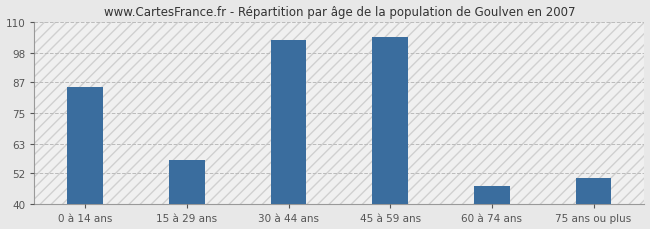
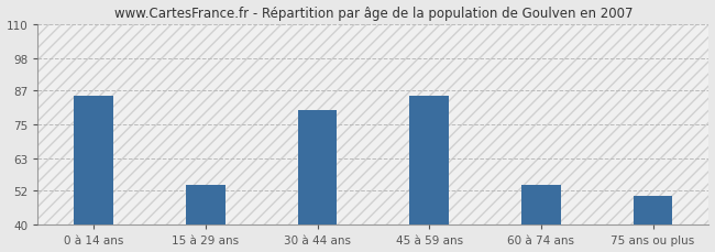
15 à 29 ans: 57 -> 54
30 à 44 ans: 103 -> 80
45 à 59 ans: 104 -> 85
60 à 74 ans: 47 -> 54
